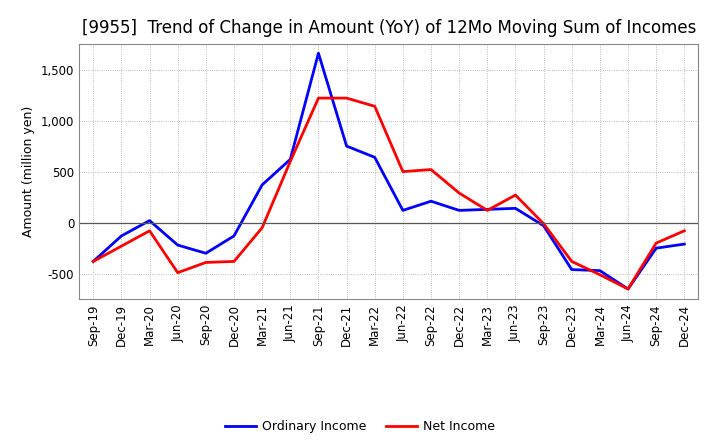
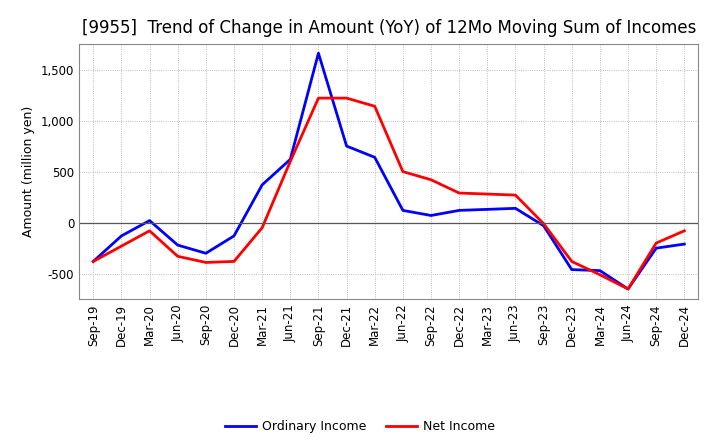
Net Income/Jun-20: -490 -> -330
Ordinary Income/Sep-22: 210 -> 70
Net Income/Sep-22: 520 -> 420
Net Income/Mar-23: 120 -> 280
